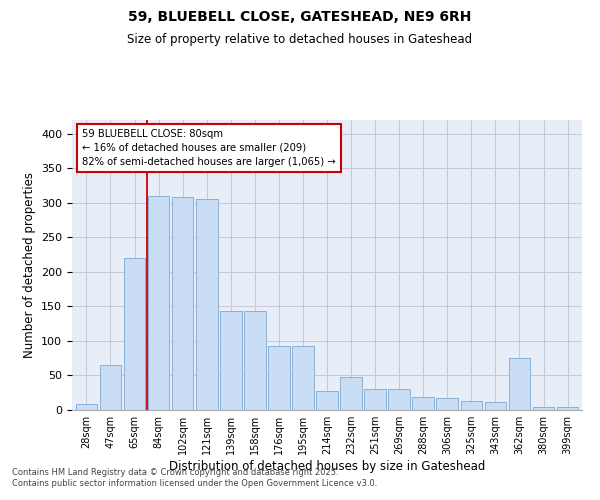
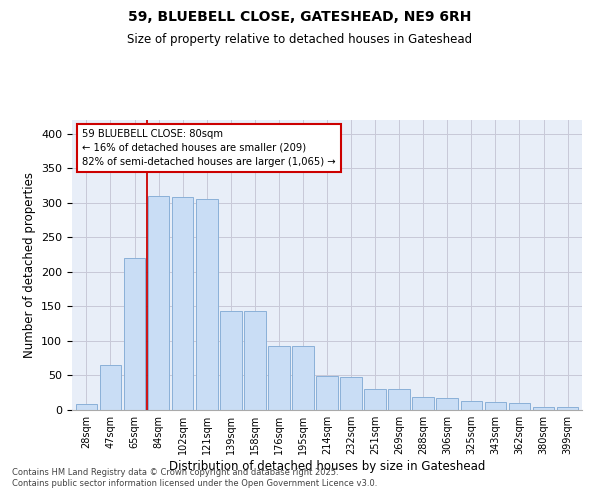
214sqm: 28 -> 49
362sqm: 76 -> 10
